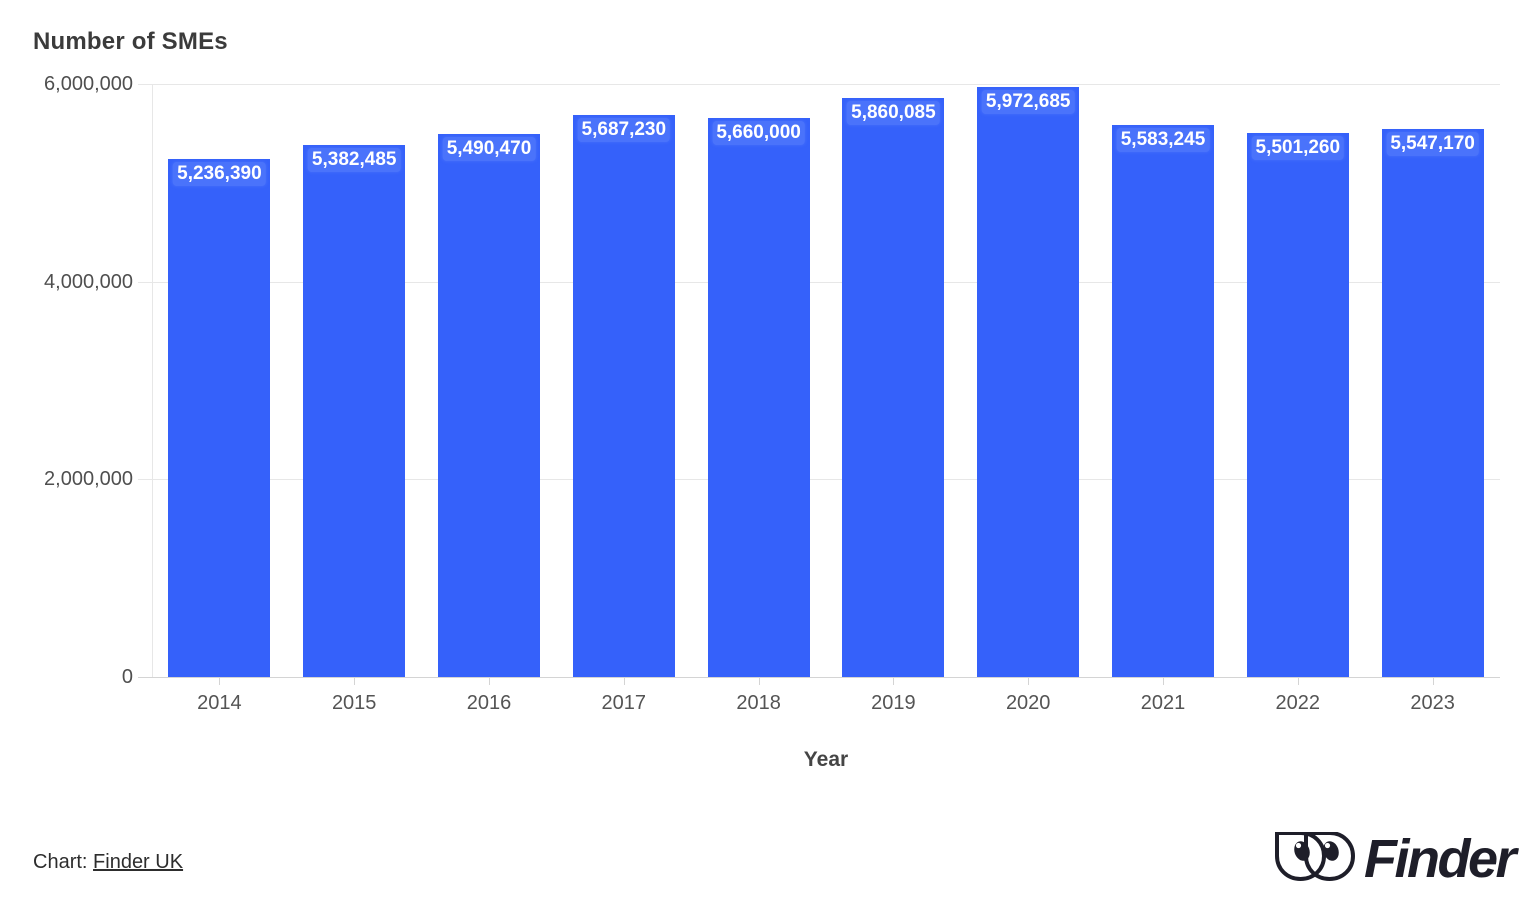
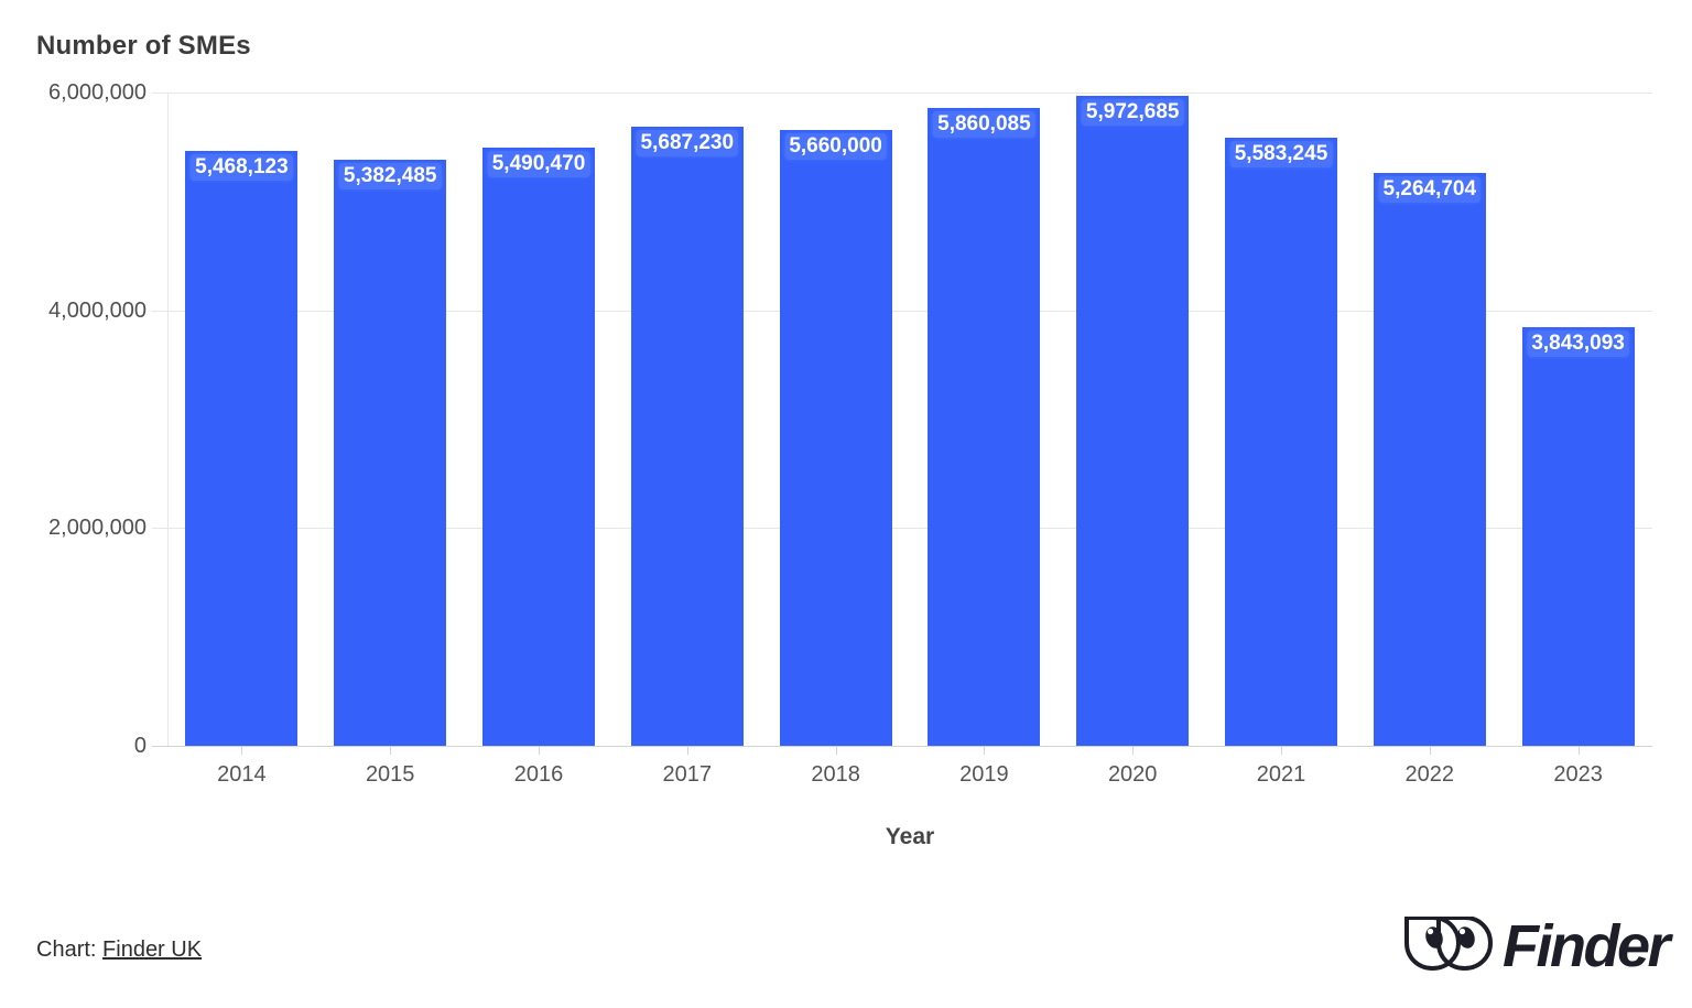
2014: 5,236,390 -> 5,468,123
2022: 5,501,260 -> 5,264,704
2023: 5,547,170 -> 3,843,093
